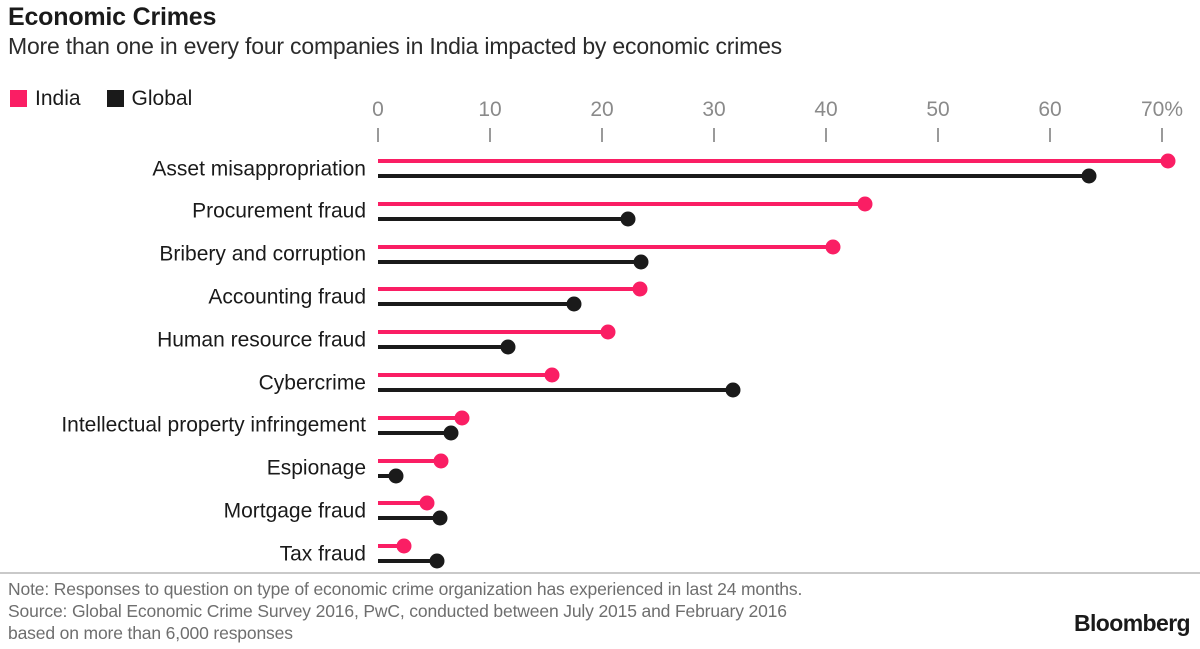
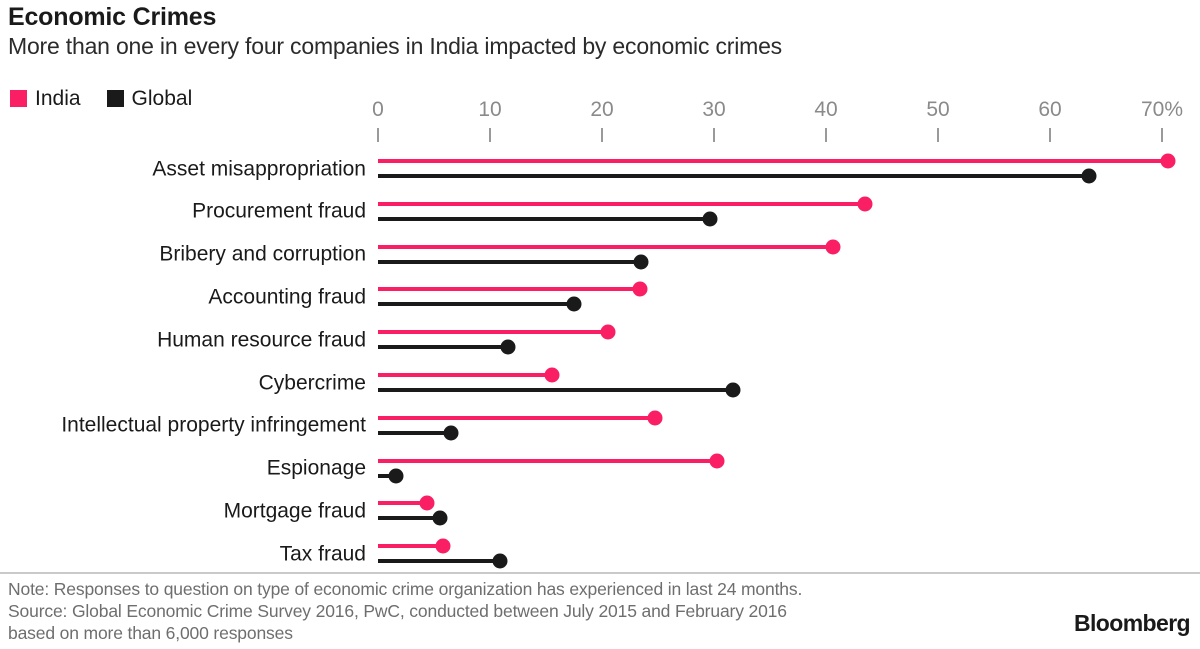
Global/Procurement fraud: 22.3% -> 29.6%
India/Intellectual property infringement: 7.5% -> 24.7%
India/Espionage: 5.6% -> 30.3%
India/Tax fraud: 2.3% -> 5.8%
Global/Tax fraud: 5.3% -> 10.9%
